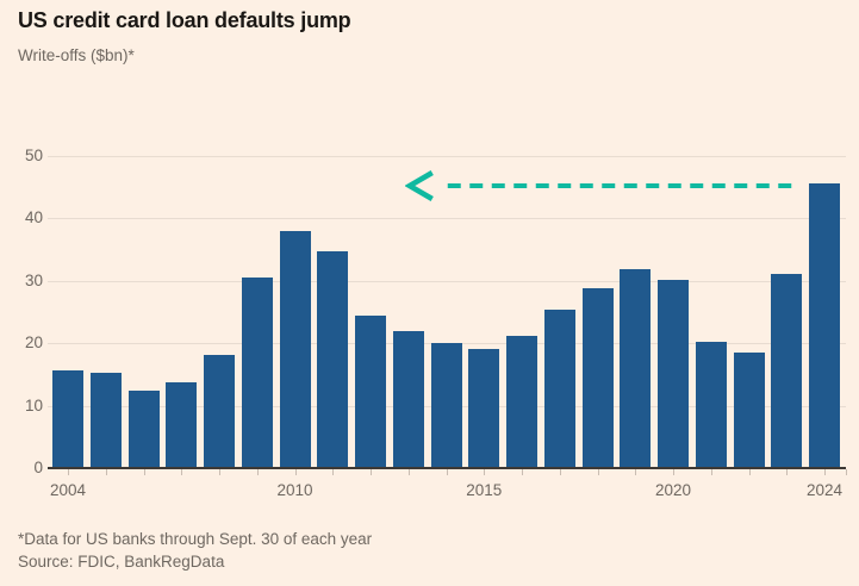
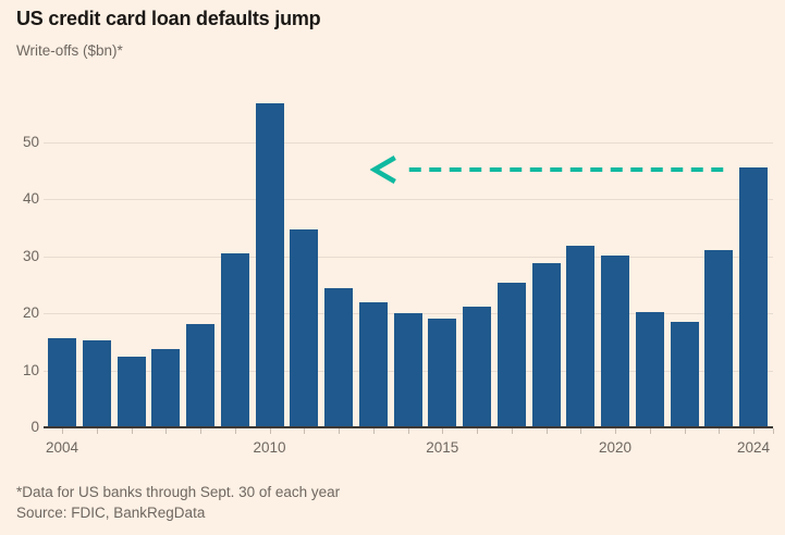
2010: 38 -> 57
